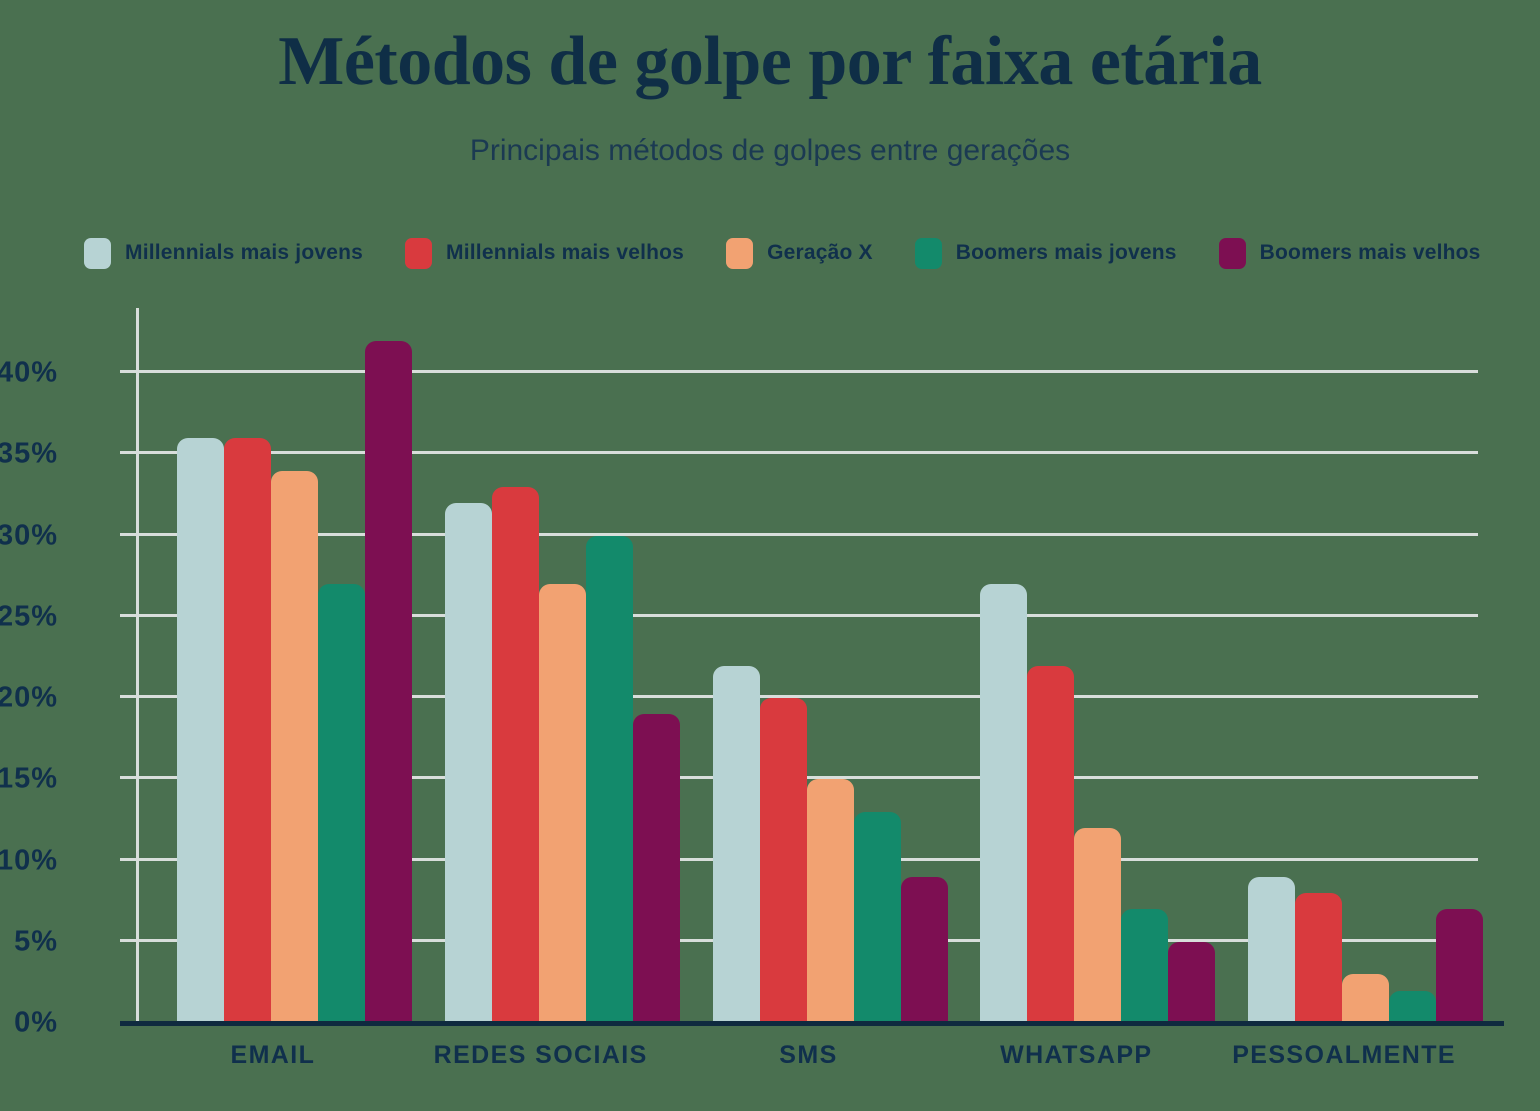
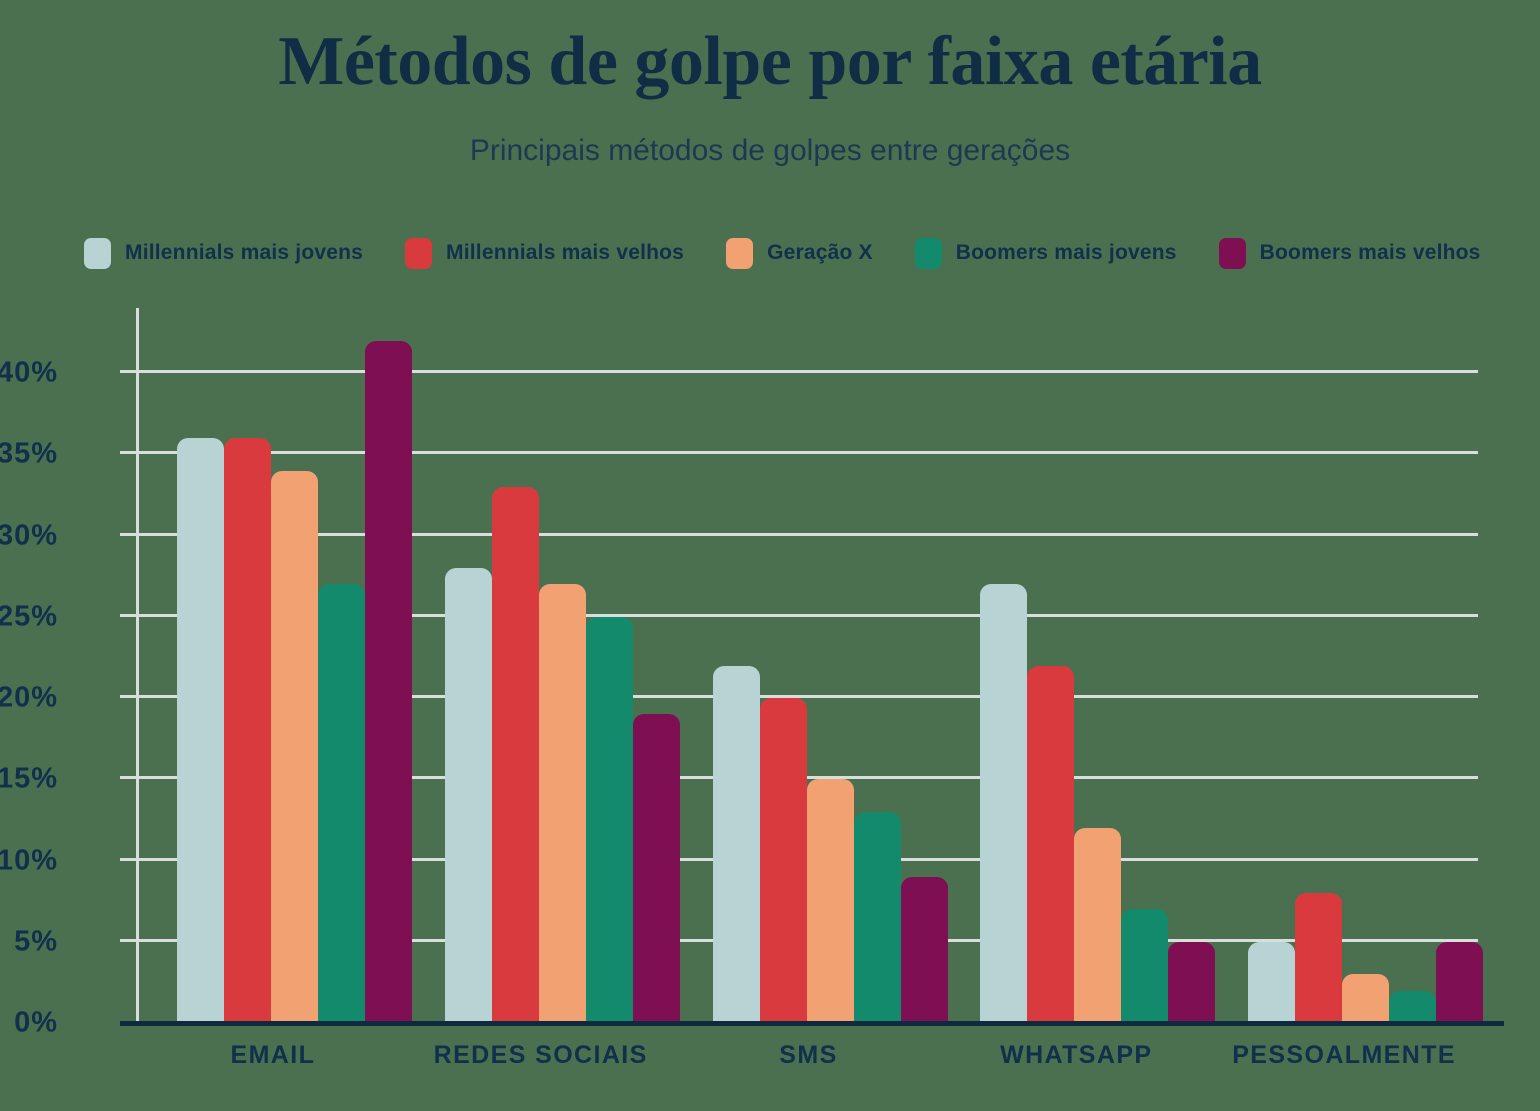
Millennials mais jovens/REDES SOCIAIS: 32% -> 28%
Boomers mais jovens/REDES SOCIAIS: 30% -> 25%
Millennials mais jovens/PESSOALMENTE: 9% -> 5%
Boomers mais velhos/PESSOALMENTE: 7% -> 5%
